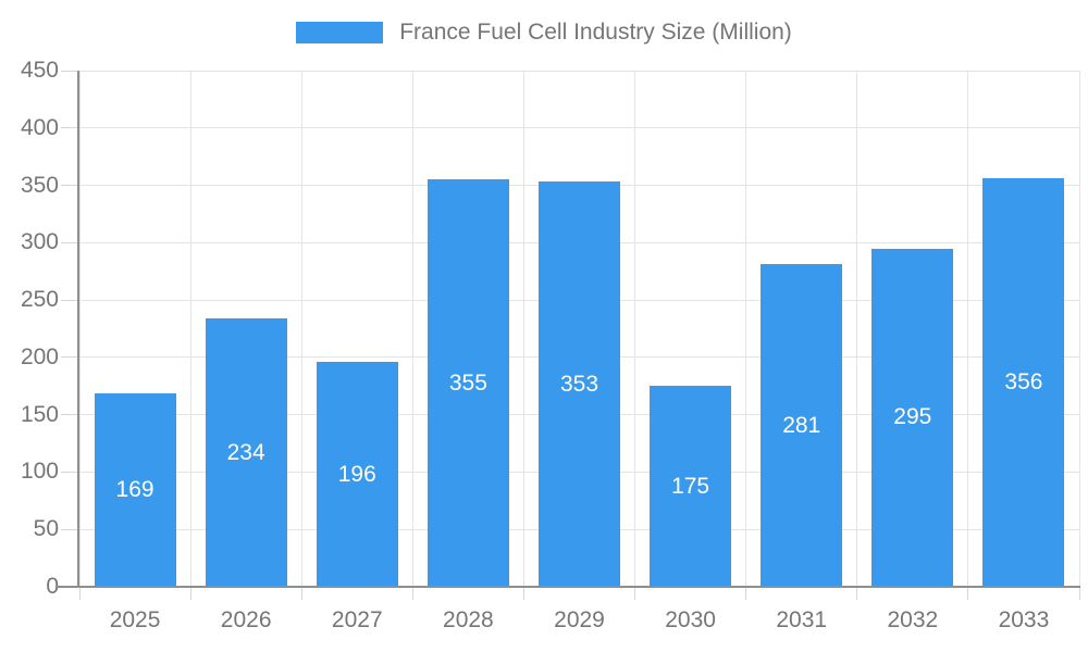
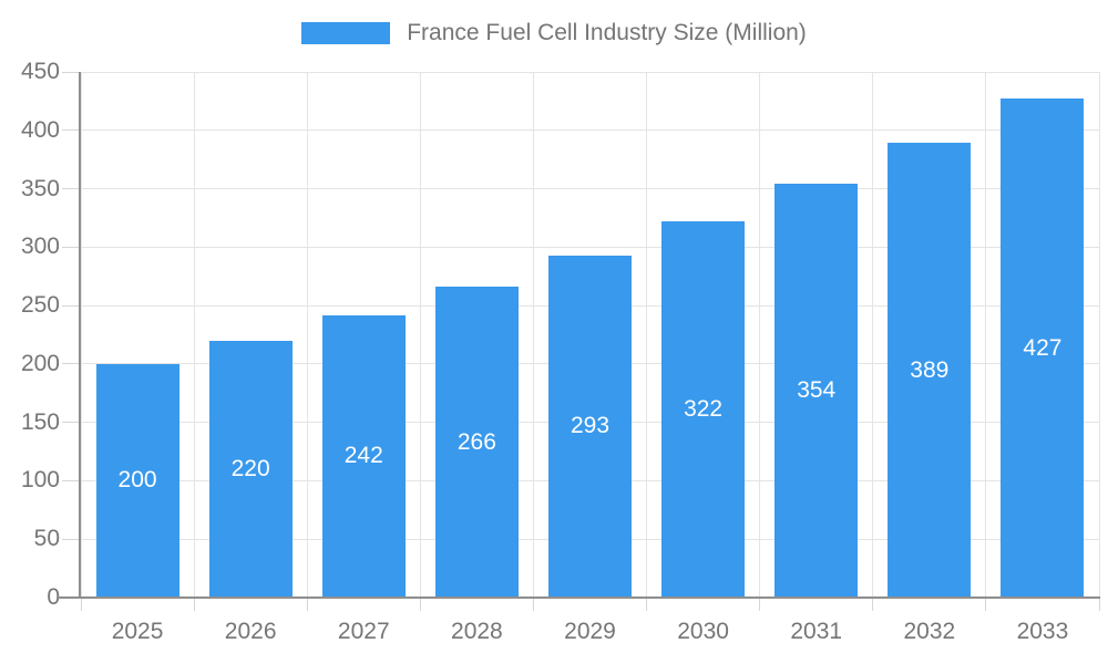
2025: 169 -> 200
2026: 234 -> 220
2027: 196 -> 242
2028: 355 -> 266
2029: 353 -> 293
2030: 175 -> 322
2031: 281 -> 354
2032: 295 -> 389
2033: 356 -> 427
